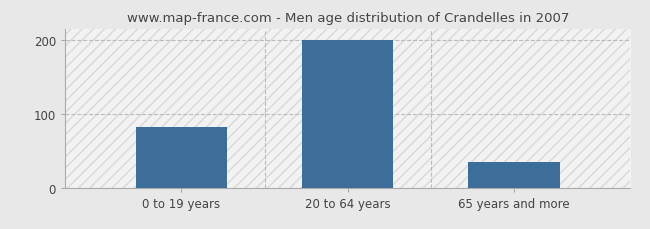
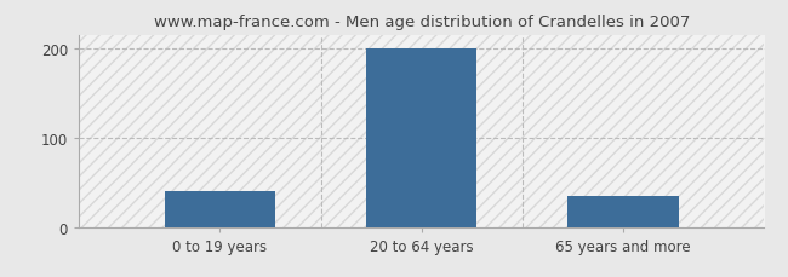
0 to 19 years: 82 -> 40
